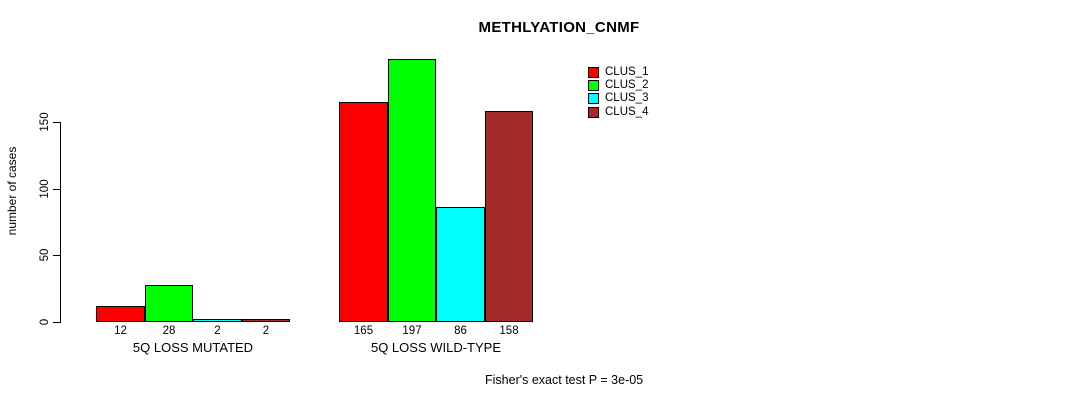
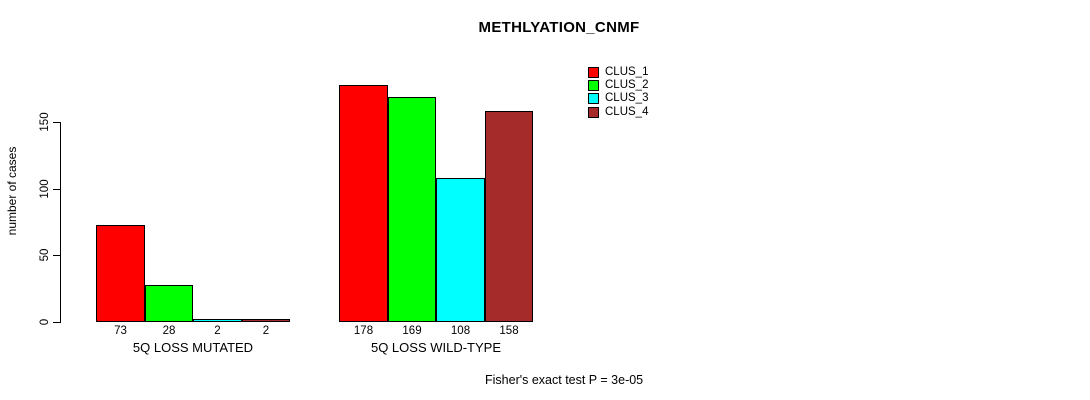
CLUS_1/5Q LOSS MUTATED: 12 -> 73
CLUS_1/5Q LOSS WILD-TYPE: 165 -> 178
CLUS_2/5Q LOSS WILD-TYPE: 197 -> 169
CLUS_3/5Q LOSS WILD-TYPE: 86 -> 108
